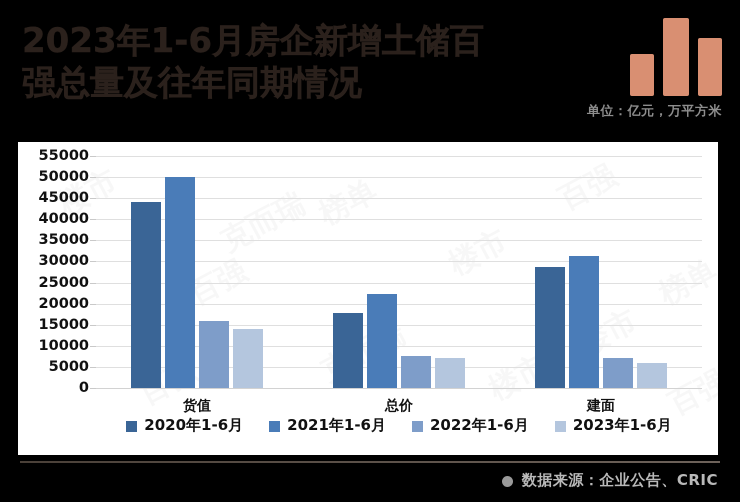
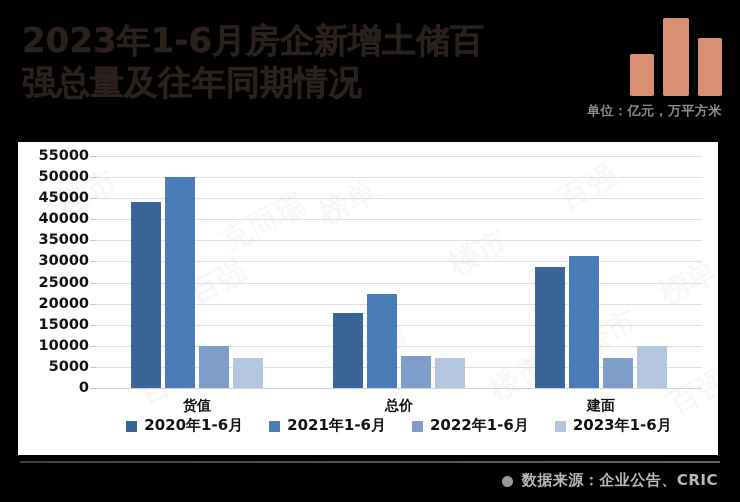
2022年1-6月/货值: 16000 -> 10000
2023年1-6月/货值: 14000 -> 7000
2023年1-6月/建面: 6000 -> 10000
